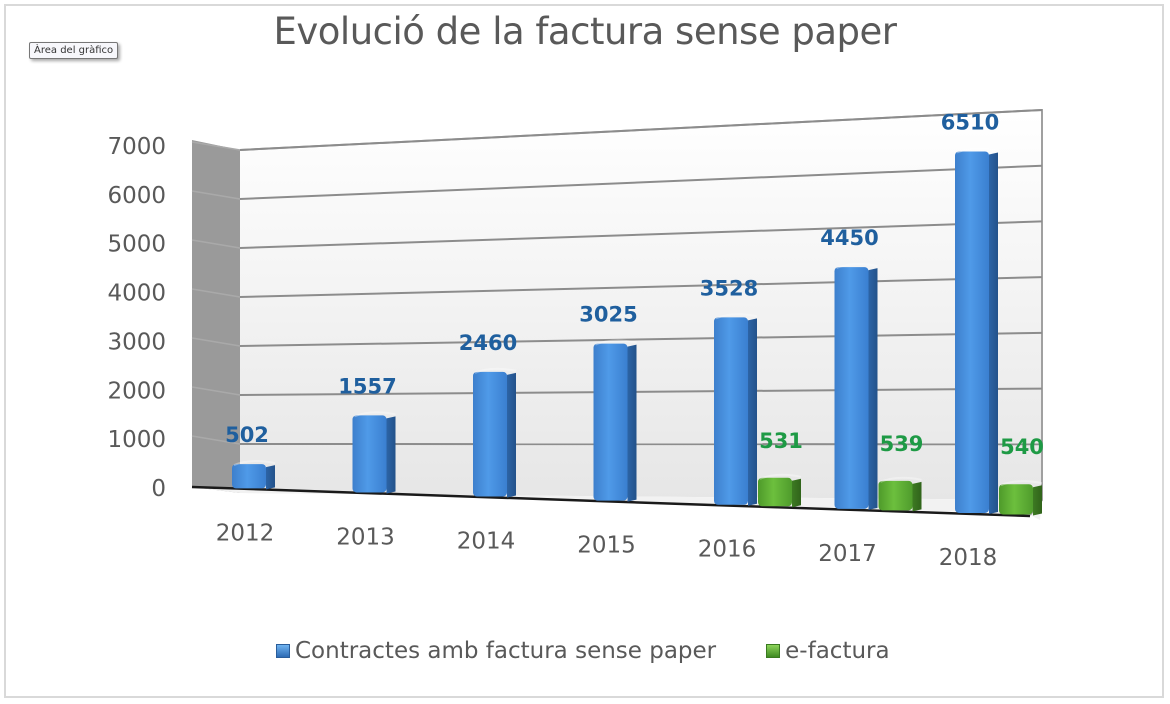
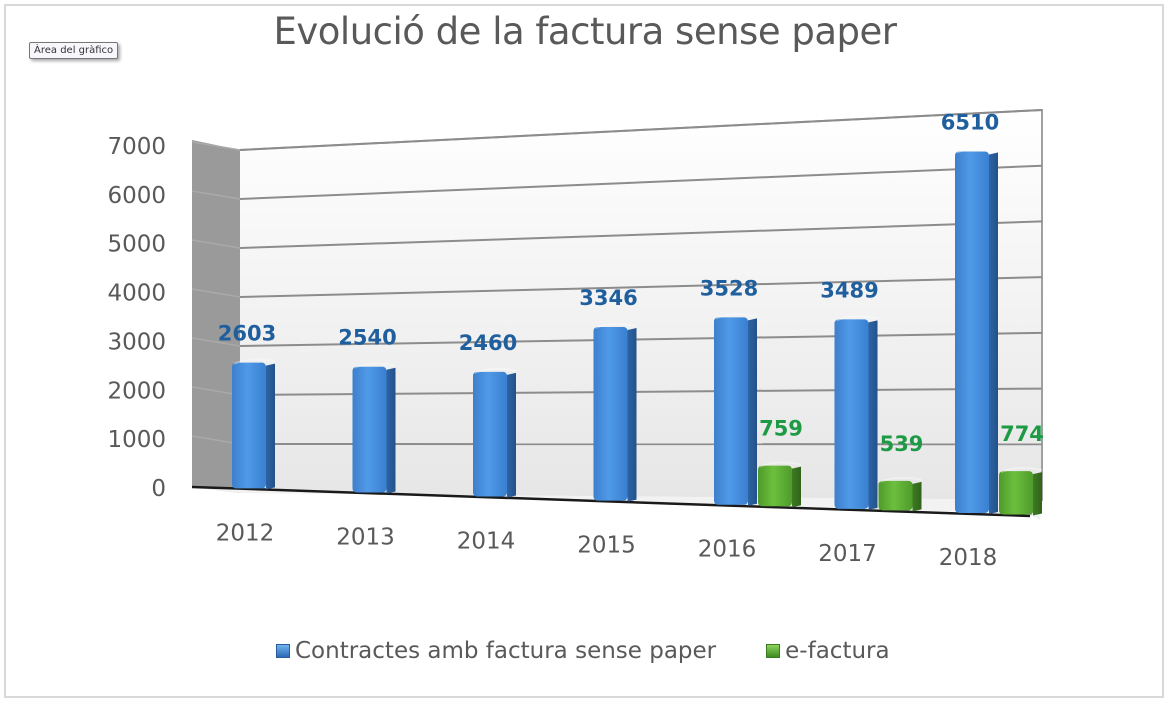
Contractes amb factura sense paper/2012: 502 -> 2603
Contractes amb factura sense paper/2013: 1557 -> 2540
Contractes amb factura sense paper/2015: 3025 -> 3346
e-factura/2016: 531 -> 759
Contractes amb factura sense paper/2017: 4450 -> 3489
e-factura/2018: 540 -> 774
